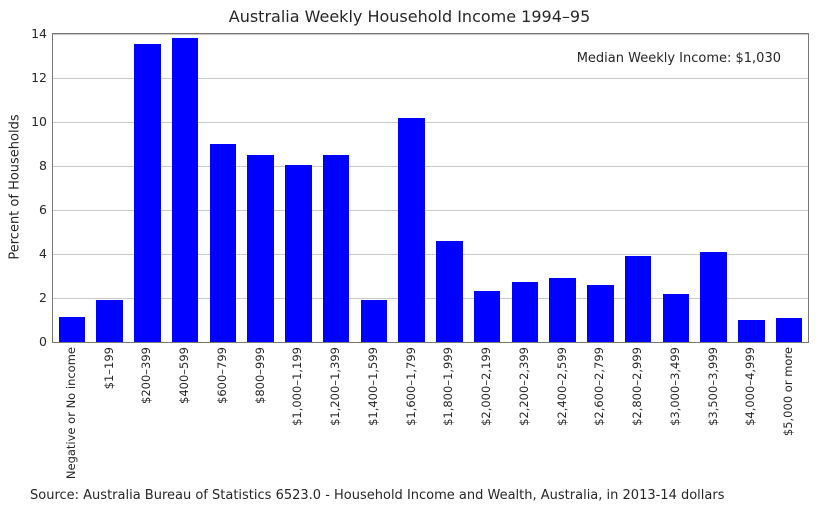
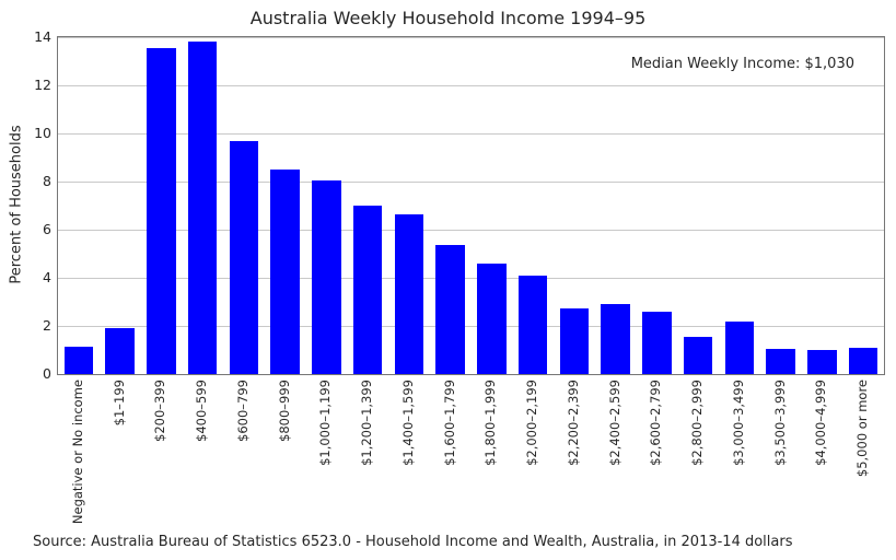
$600–799: 9.0 -> 9.7
$1,200–1,399: 8.5 -> 7.0
$1,400–1,599: 1.9 -> 6.7
$1,600–1,799: 10.2 -> 5.3
$2,000–2,199: 2.3 -> 4.1
$2,800–2,999: 3.9 -> 1.6
$3,500–3,999: 4.1 -> 1.1
